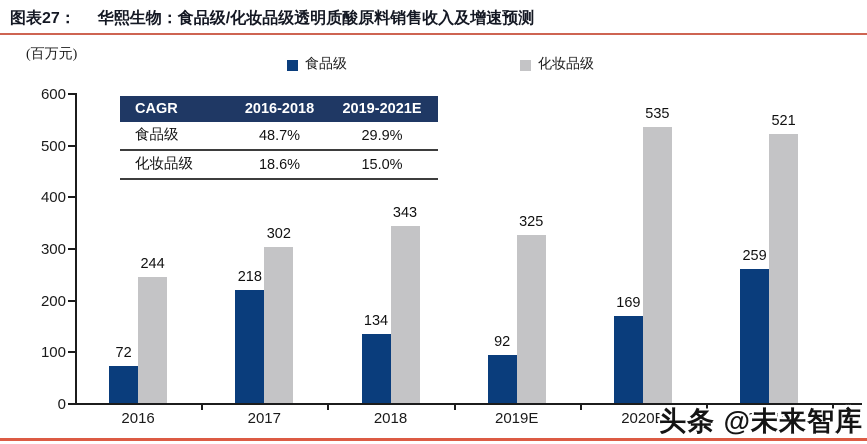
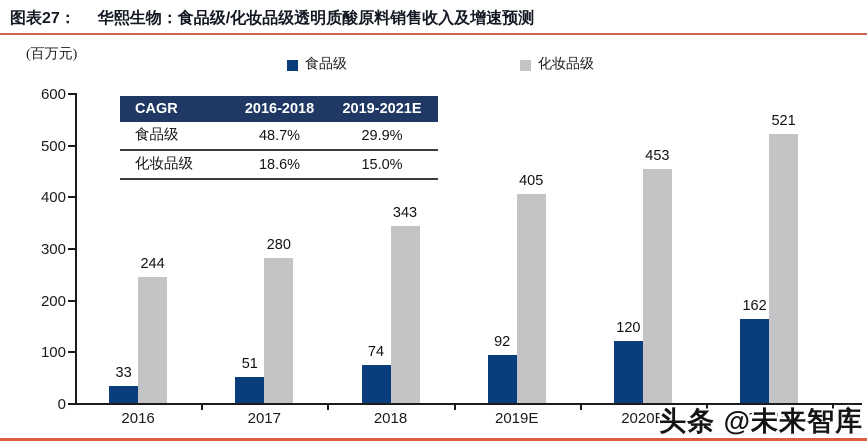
食品级/2016: 72 -> 33
食品级/2017: 218 -> 51
化妆品级/2017: 302 -> 280
食品级/2018: 134 -> 74
化妆品级/2019E: 325 -> 405
食品级/2020E: 169 -> 120
化妆品级/2020E: 535 -> 453
食品级/2021E: 259 -> 162
